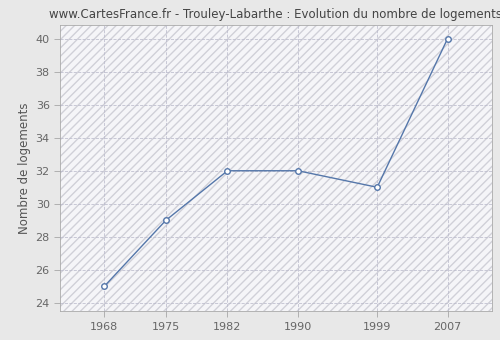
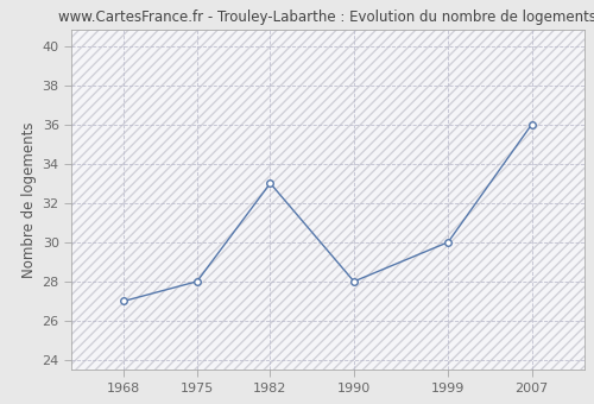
1968: 25 -> 27
1975: 29 -> 28
1982: 32 -> 33
1990: 32 -> 28
1999: 31 -> 30
2007: 40 -> 36
